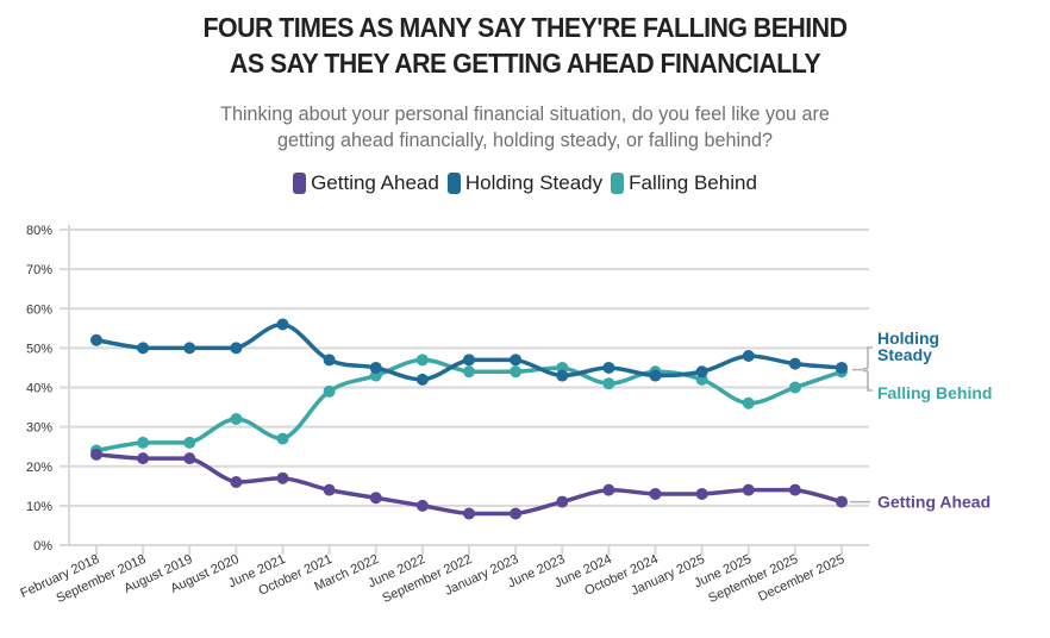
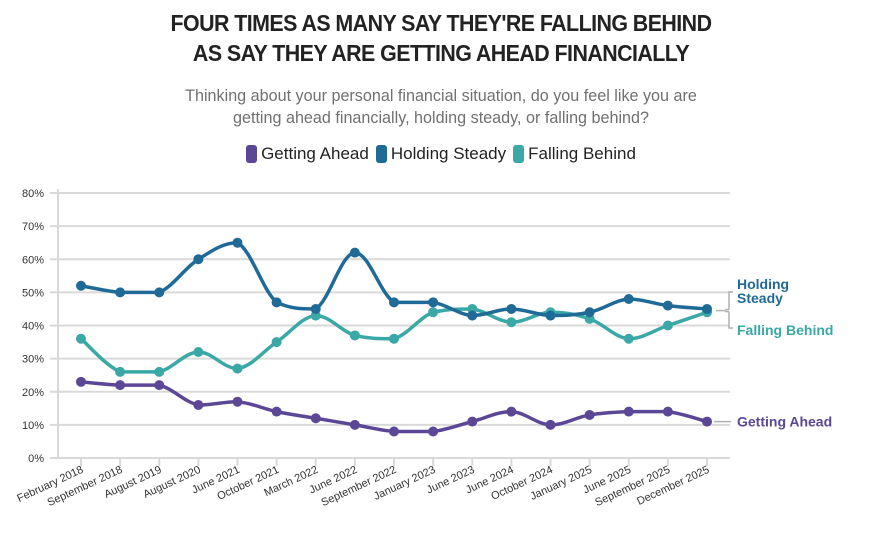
Falling Behind/February 2018: 24% -> 36%
Holding Steady/August 2020: 50% -> 60%
Holding Steady/June 2021: 56% -> 65%
Falling Behind/October 2021: 39% -> 35%
Holding Steady/June 2022: 42% -> 62%
Falling Behind/June 2022: 47% -> 37%
Falling Behind/September 2022: 44% -> 36%
Getting Ahead/October 2024: 13% -> 10%
